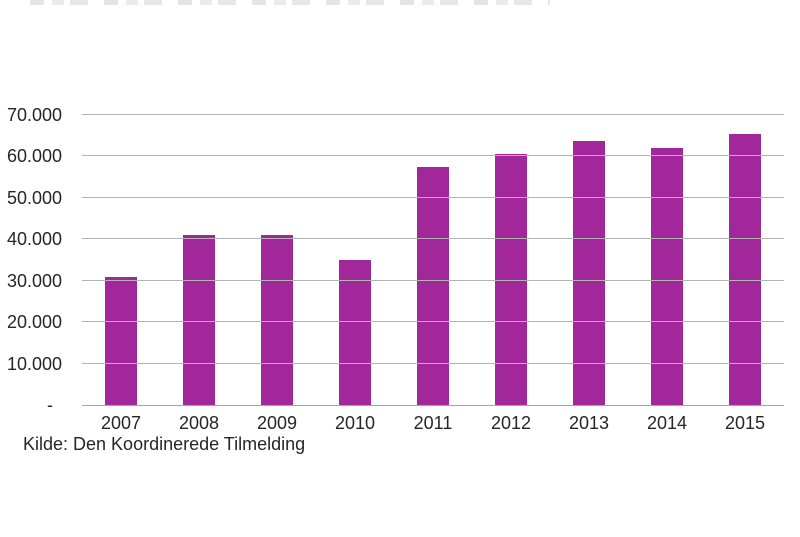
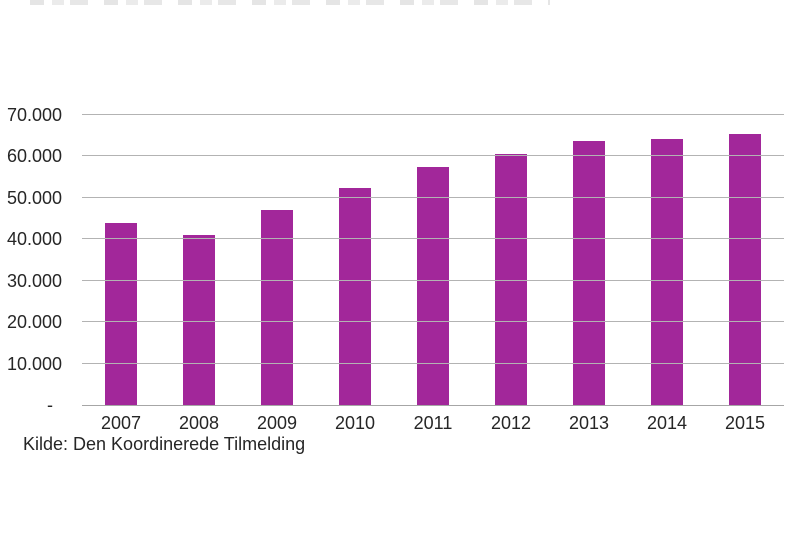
2007: 31000 -> 44000
2009: 41000 -> 47000
2010: 35000 -> 52000
2014: 62000 -> 64000
